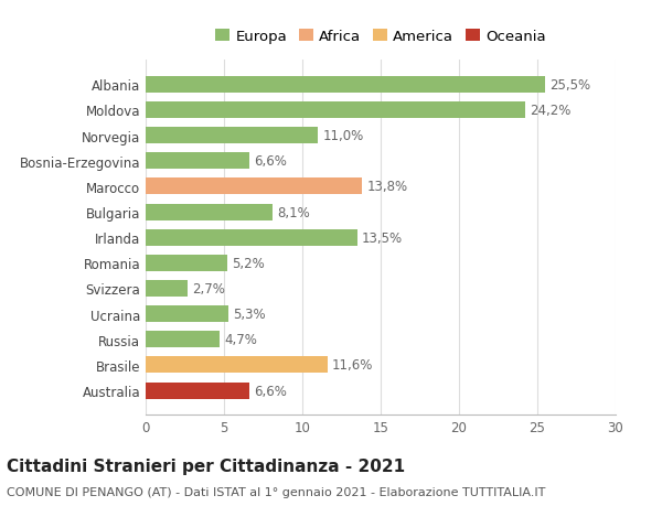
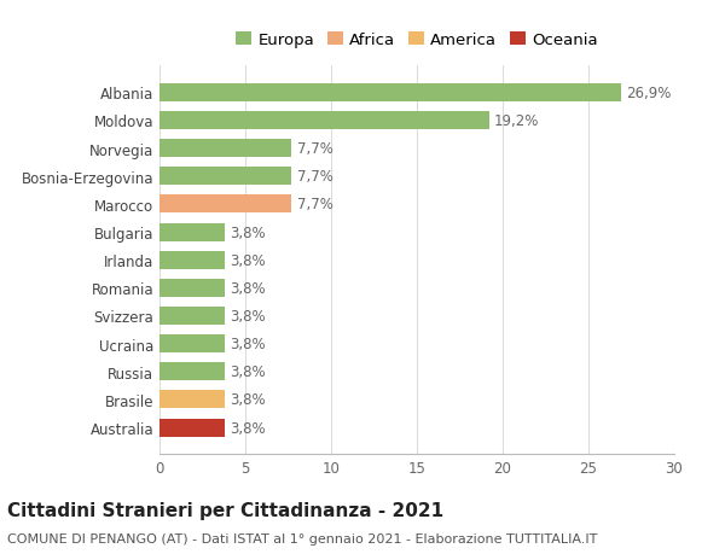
Albania: 25,5% -> 26,9%
Moldova: 24,2% -> 19,2%
Norvegia: 11,0% -> 7,7%
Bosnia-Erzegovina: 6,6% -> 7,7%
Marocco: 13,8% -> 7,7%
Bulgaria: 8,1% -> 3,8%
Irlanda: 13,5% -> 3,8%
Romania: 5,2% -> 3,8%
Svizzera: 2,7% -> 3,8%
Ucraina: 5,3% -> 3,8%
Russia: 4,7% -> 3,8%
Brasile: 11,6% -> 3,8%
Australia: 6,6% -> 3,8%
